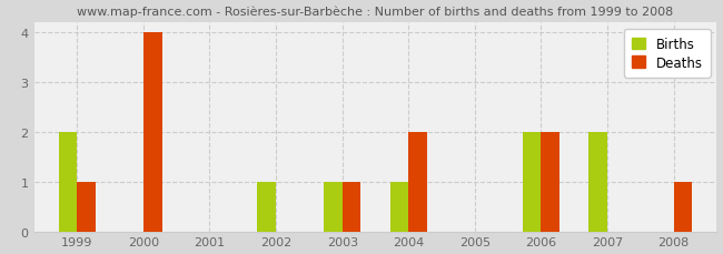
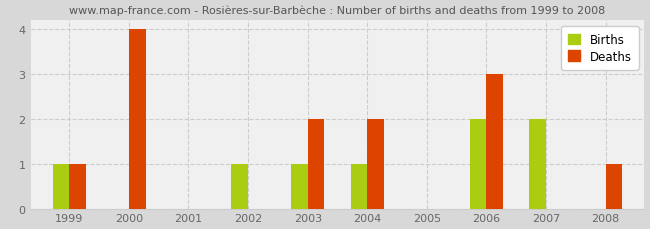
Births/1999: 2 -> 1
Deaths/2003: 1 -> 2
Deaths/2006: 2 -> 3
